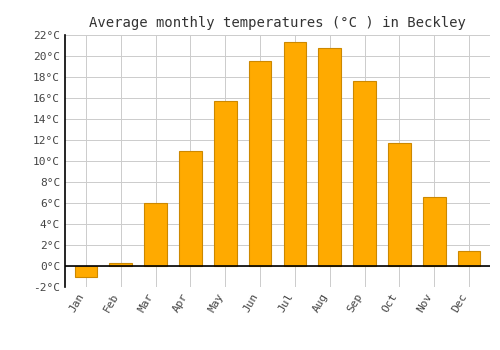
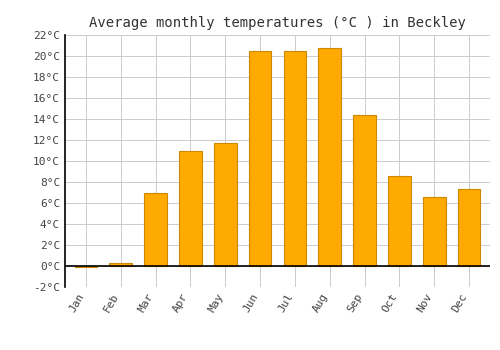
Jan: -1.0°C -> -0.1°C
Mar: 6.0°C -> 7.0°C
May: 15.7°C -> 11.7°C
Jun: 19.5°C -> 20.5°C
Jul: 21.3°C -> 20.5°C
Sep: 17.6°C -> 14.4°C
Oct: 11.7°C -> 8.6°C
Dec: 1.4°C -> 7.3°C
